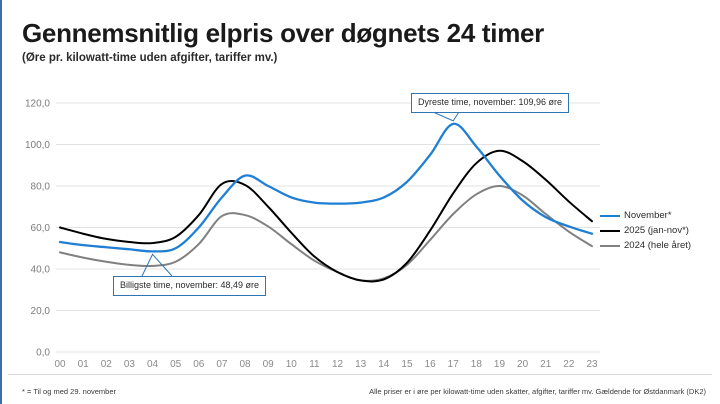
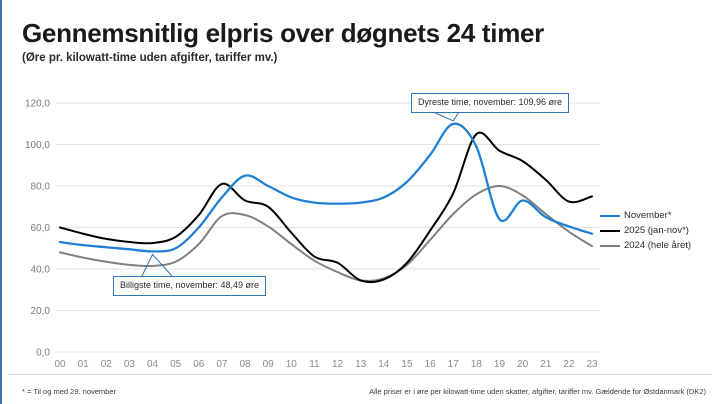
2025 (jan-nov*)/08: 80 -> 73
2025 (jan-nov*)/12: 38 -> 43
2025 (jan-nov*)/18: 91 -> 105
November*/19: 85 -> 64
2025 (jan-nov*)/23: 63 -> 75
